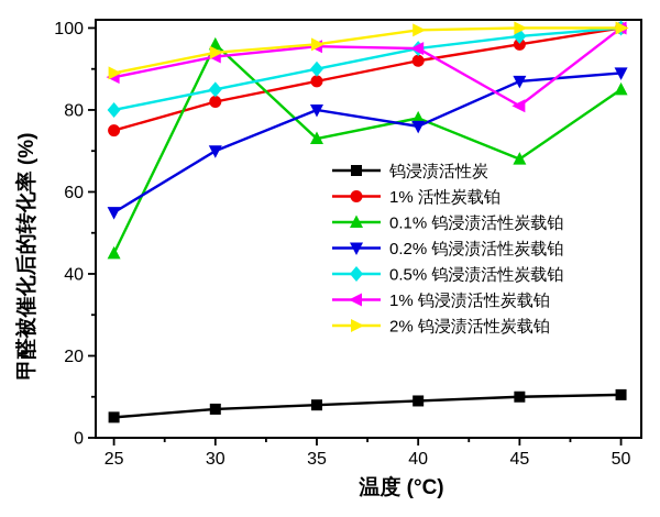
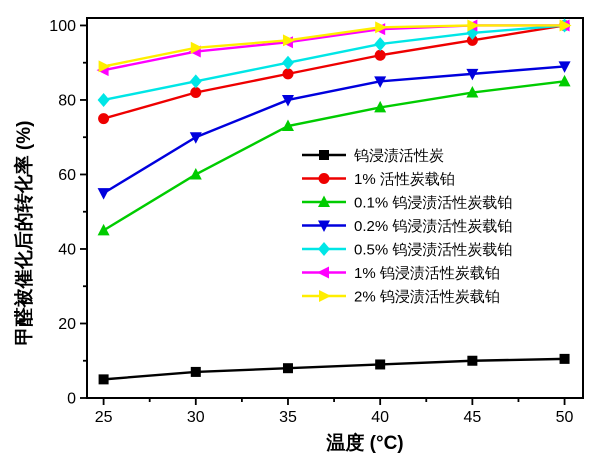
0.1% 钨浸渍活性炭载铂/30: 96 -> 60
0.2% 钨浸渍活性炭载铂/40: 76 -> 85
1% 钨浸渍活性炭载铂/40: 95 -> 99
0.1% 钨浸渍活性炭载铂/45: 68 -> 82
1% 钨浸渍活性炭载铂/45: 81 -> 100
